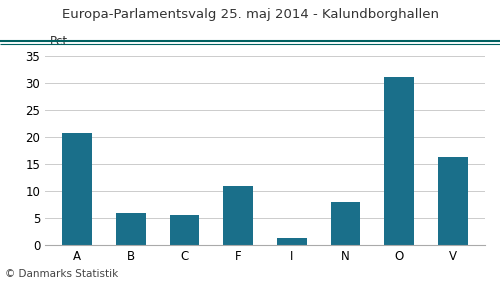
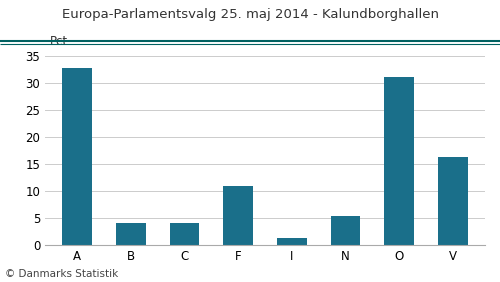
A: 20.8 -> 32.8
B: 5.9 -> 4.2
C: 5.6 -> 4.2
N: 8.1 -> 5.4
